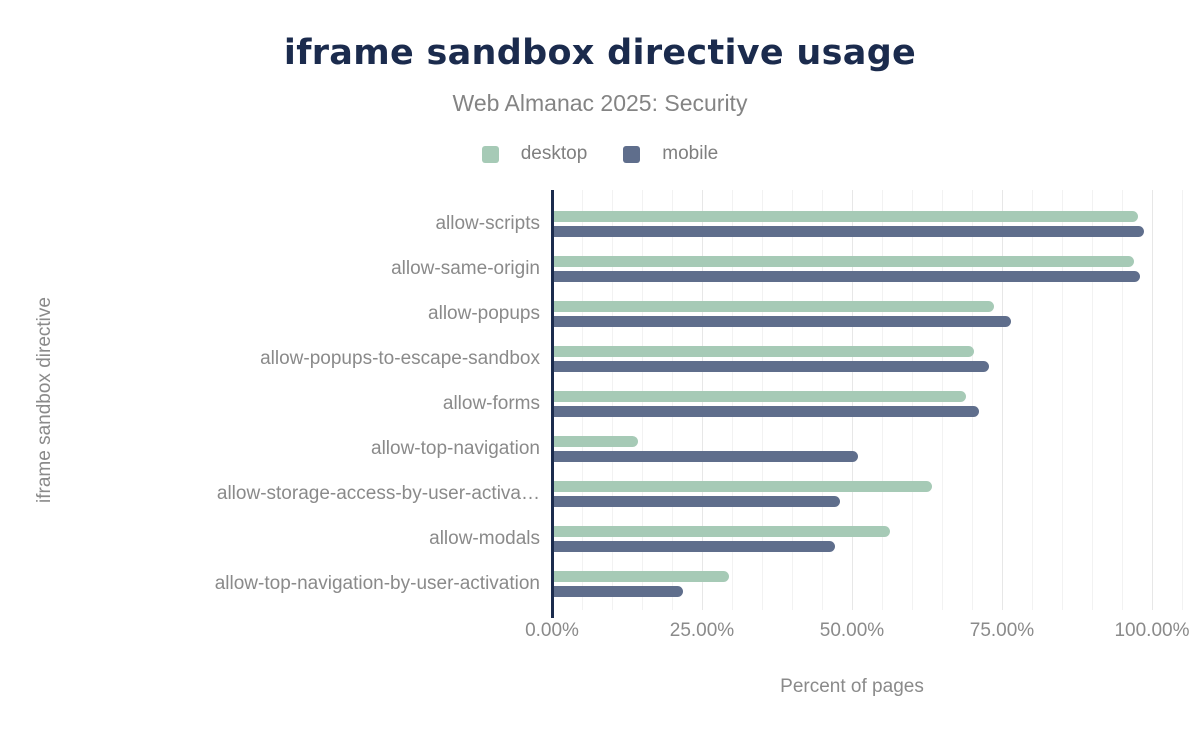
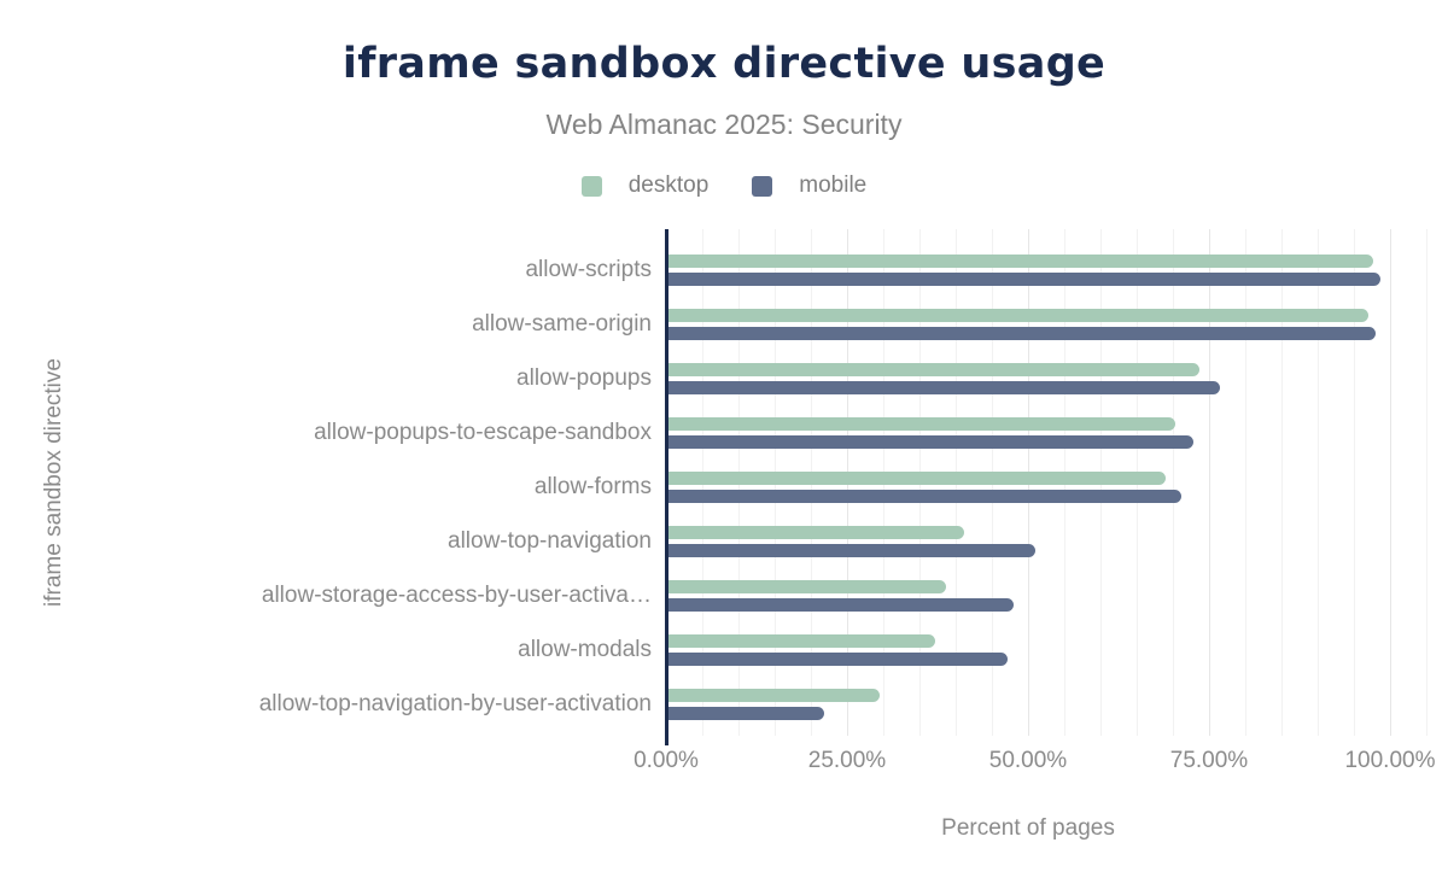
desktop/allow-top-navigation: 14% -> 41%
desktop/allow-storage-access-by-user-activa…: 63% -> 38%
desktop/allow-modals: 56% -> 37%
